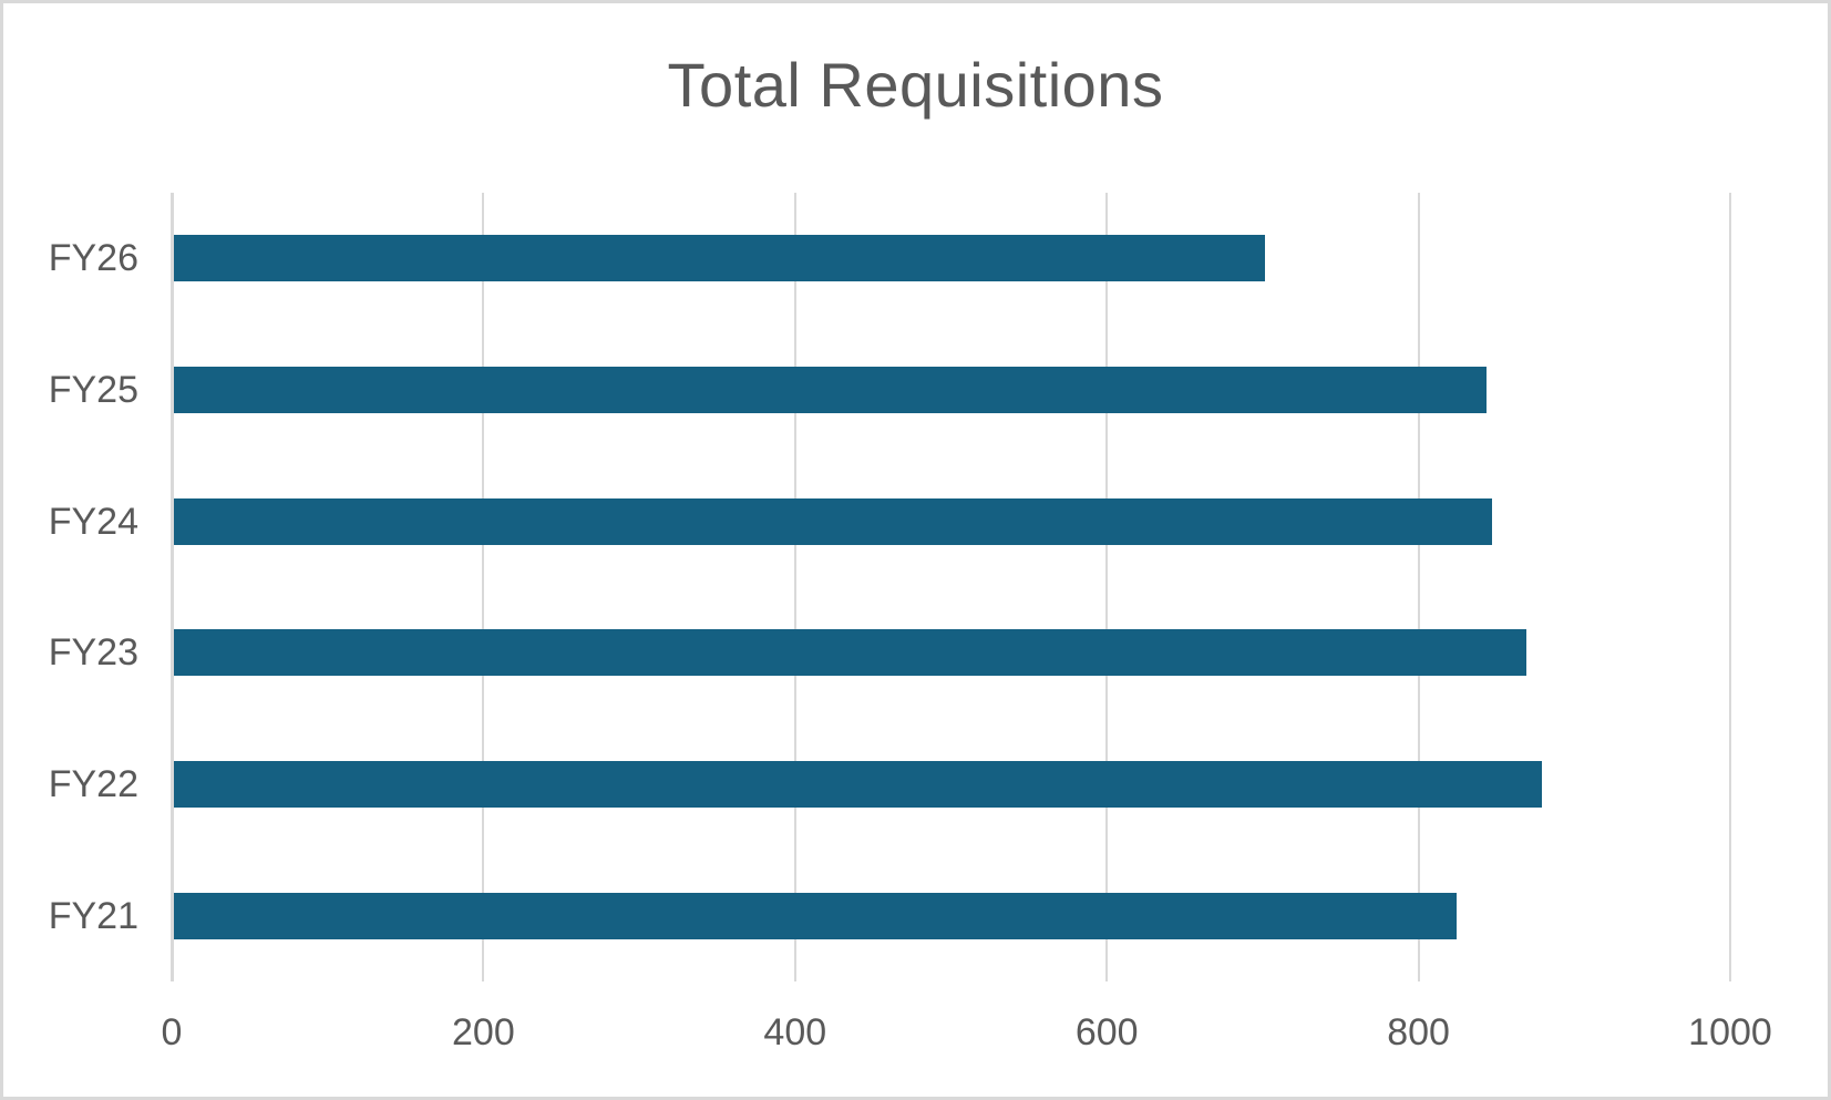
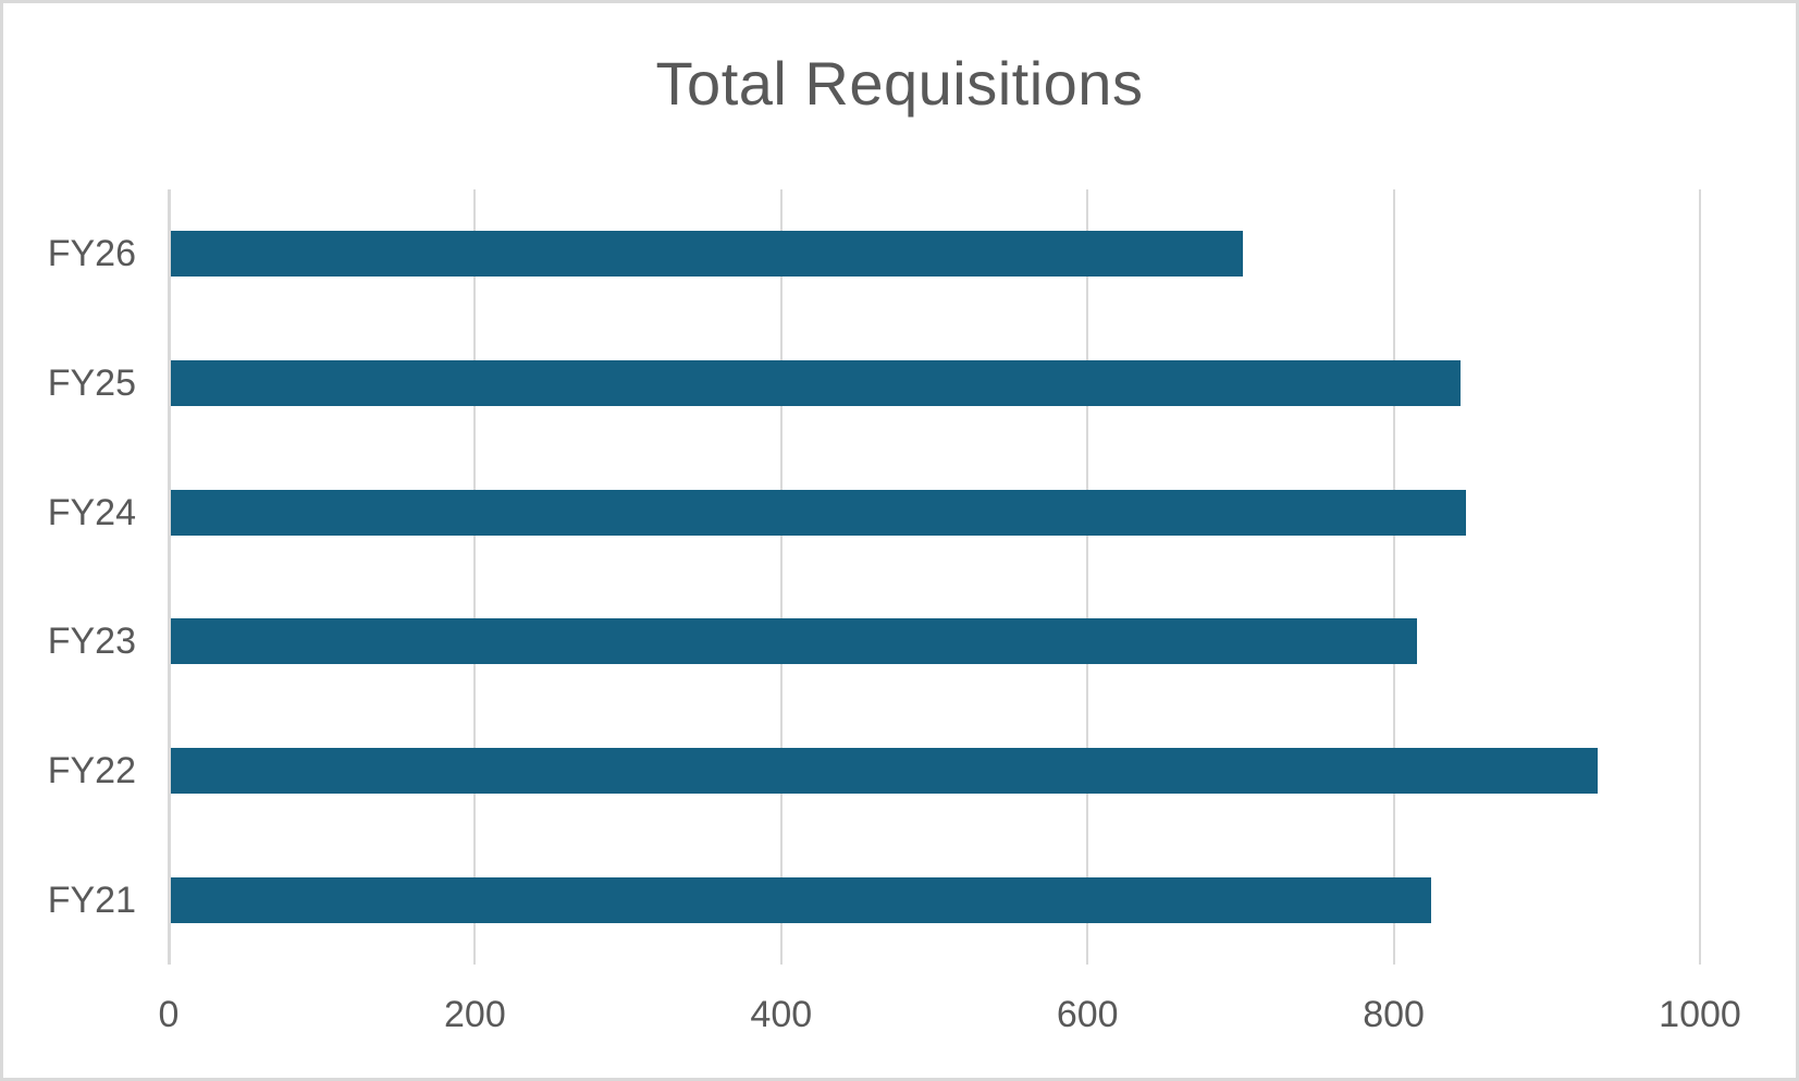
FY23: 868 -> 814
FY22: 878 -> 932
